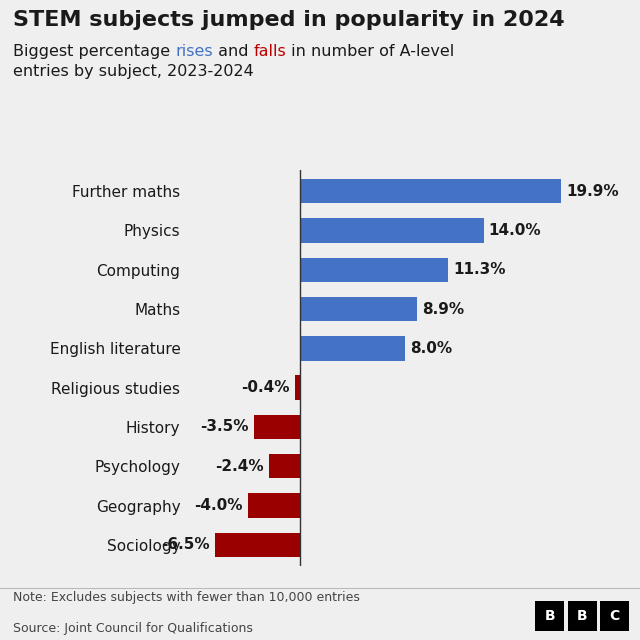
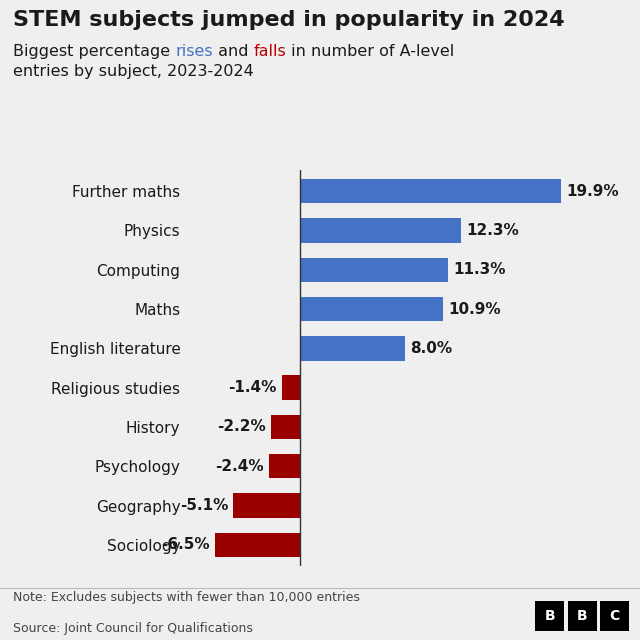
Physics: 14.0% -> 12.3%
Maths: 8.9% -> 10.9%
Religious studies: -0.4% -> -1.4%
History: -3.5% -> -2.2%
Geography: -4.0% -> -5.1%
